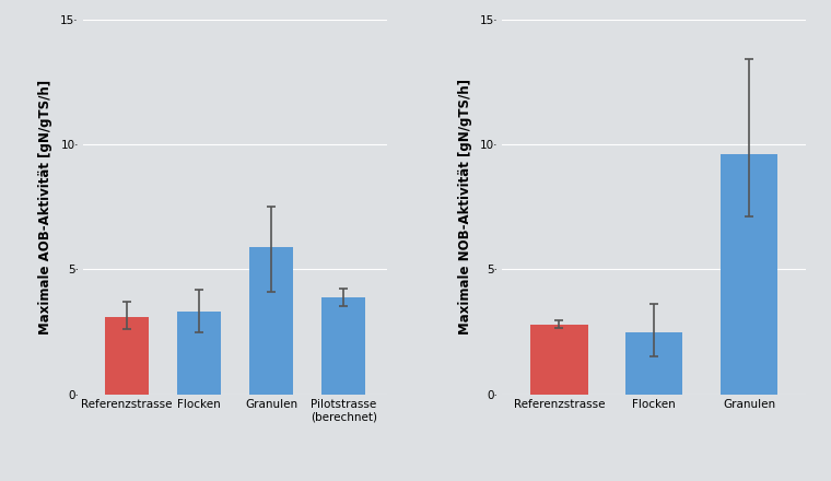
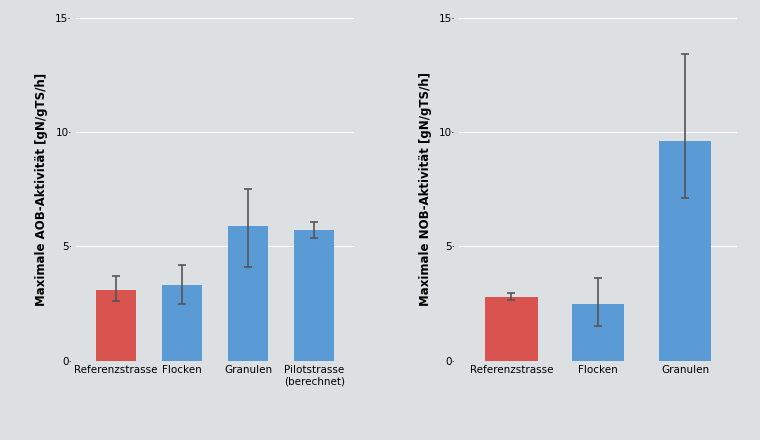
Pilotstrasse (berechnet): 3.9· -> 5.7·
